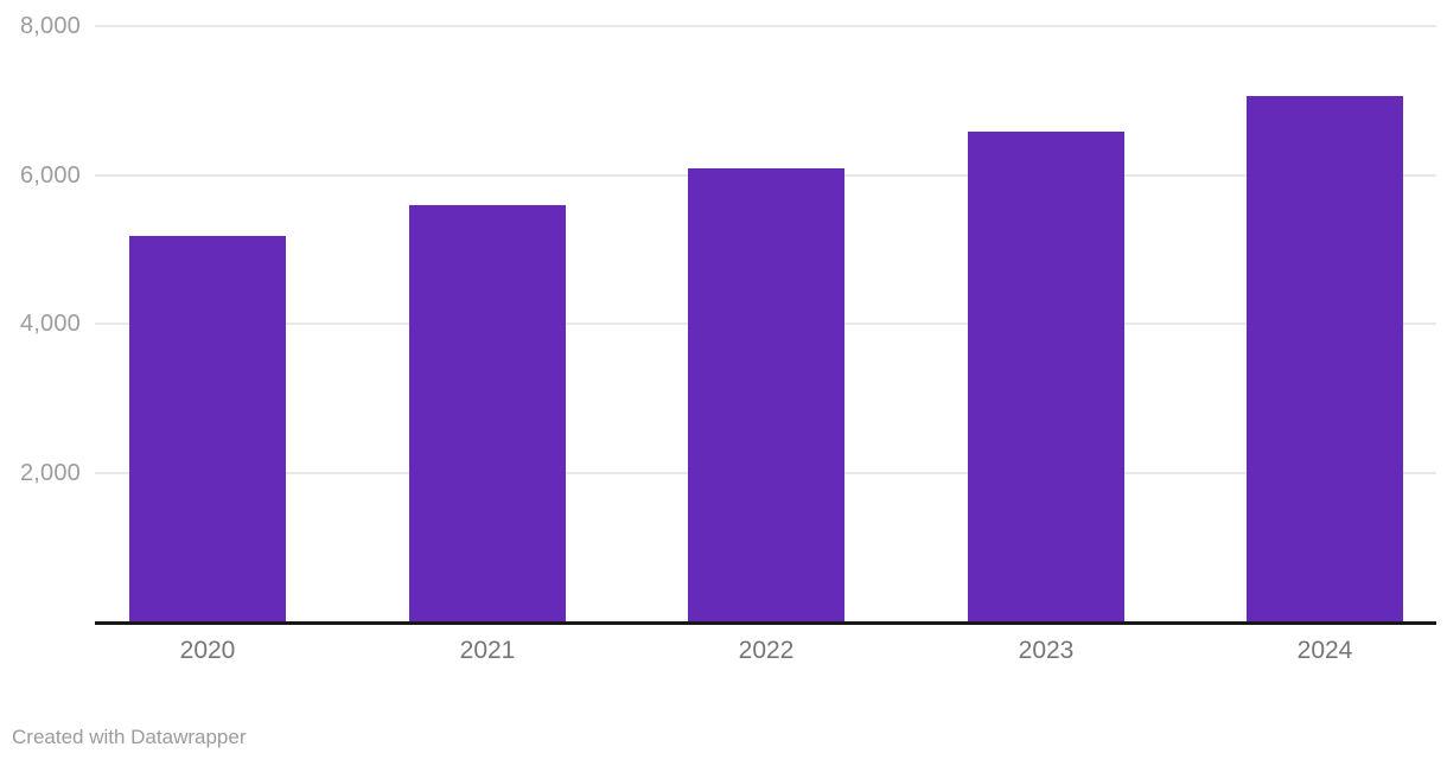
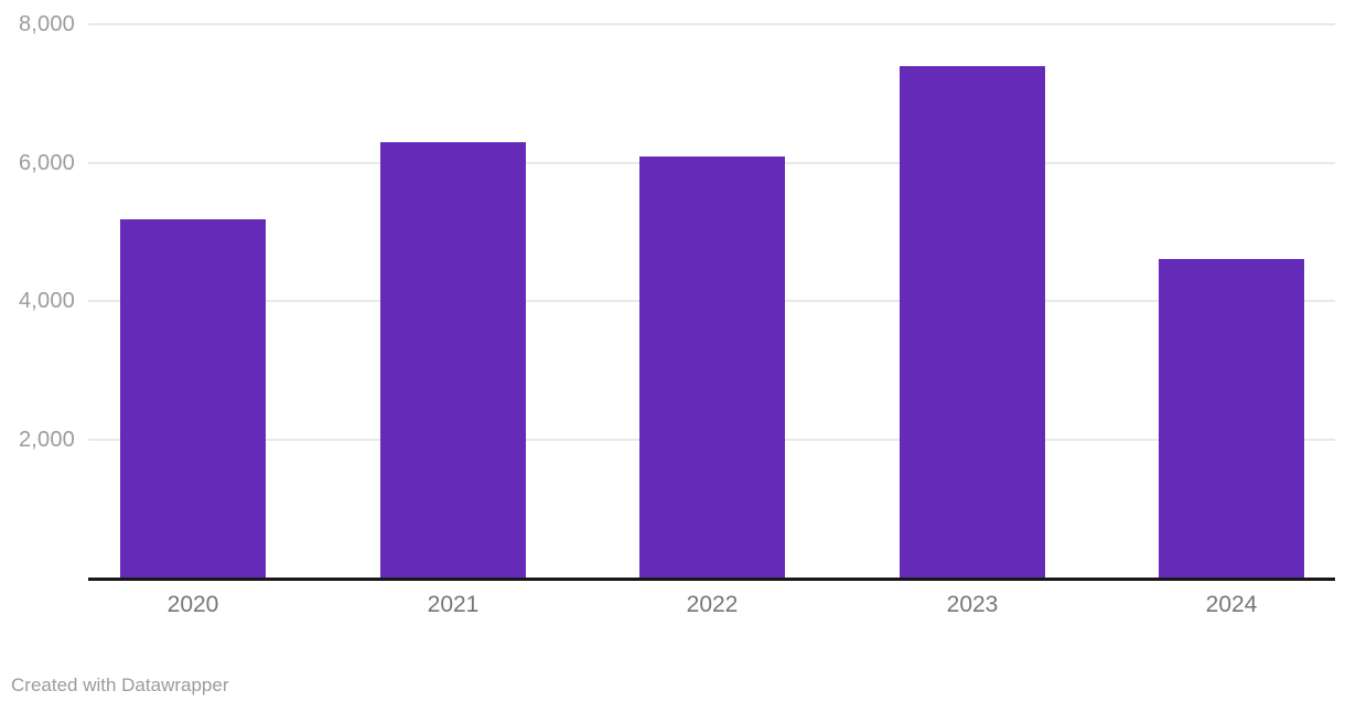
2021: 5600 -> 6300
2023: 6600 -> 7400
2024: 7100 -> 4600
